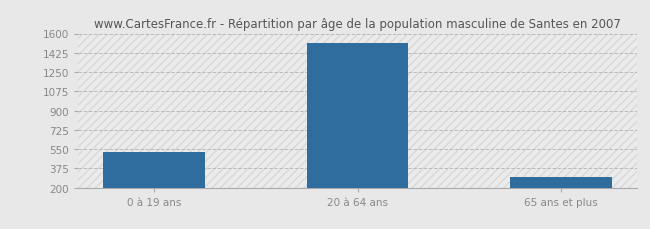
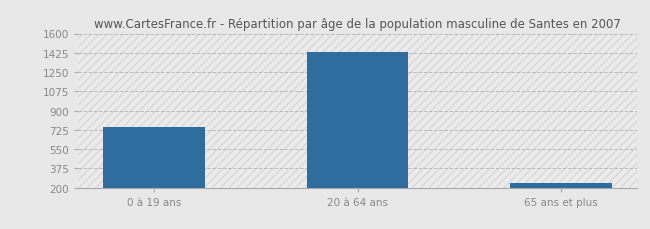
0 à 19 ans: 520 -> 750
20 à 64 ans: 1510 -> 1430
65 ans et plus: 300 -> 240
